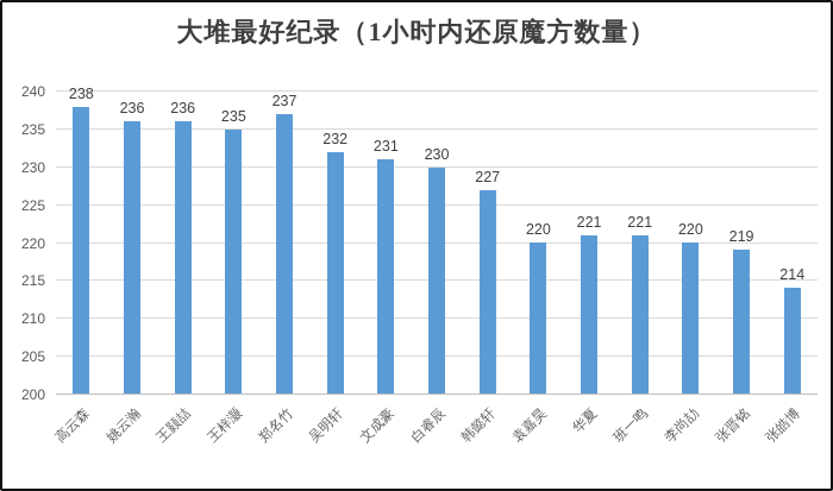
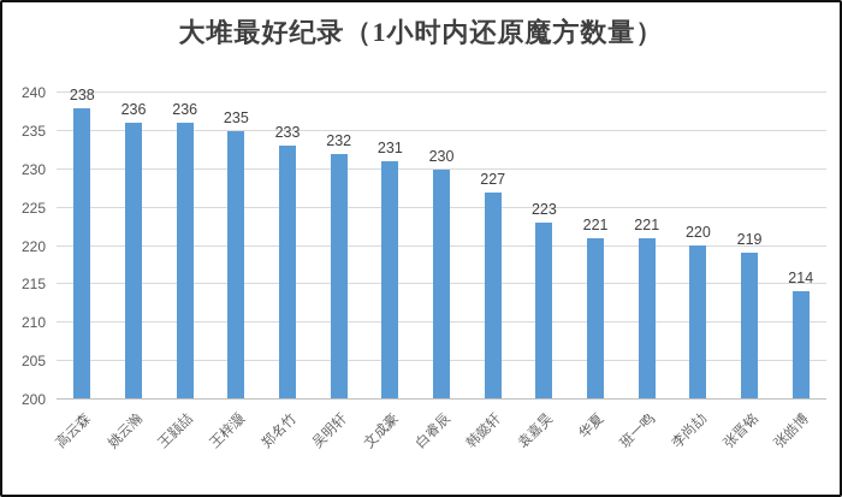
郑名竹: 237 -> 233
袁嘉昊: 220 -> 223
